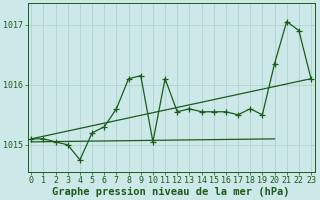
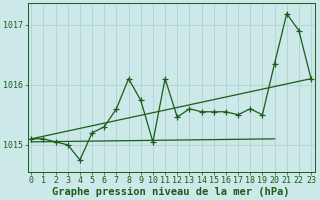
9: 1016.15 -> 1015.74
12: 1015.55 -> 1015.46
21: 1017.05 -> 1017.18
